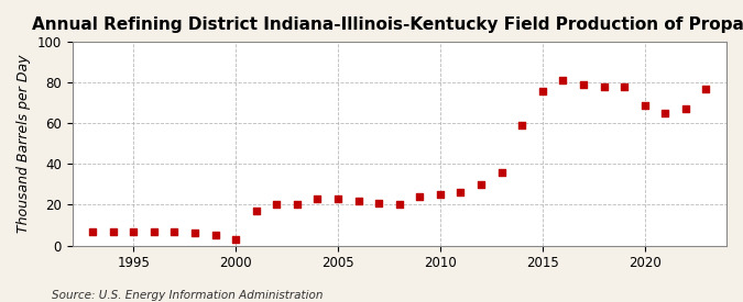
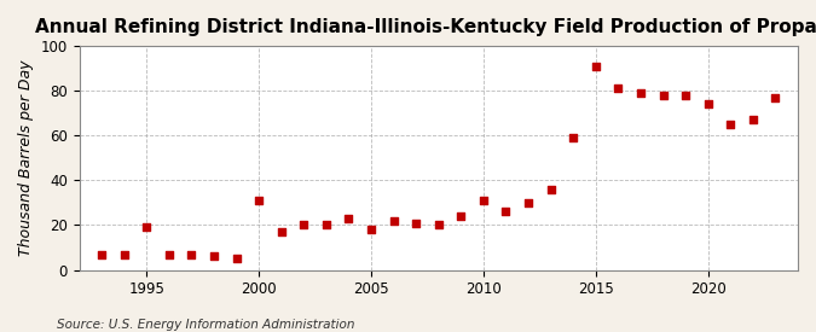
1995: 7 -> 19
2000: 3 -> 31
2005: 23 -> 18
2010: 25 -> 31
2015: 76 -> 91
2020: 69 -> 74
